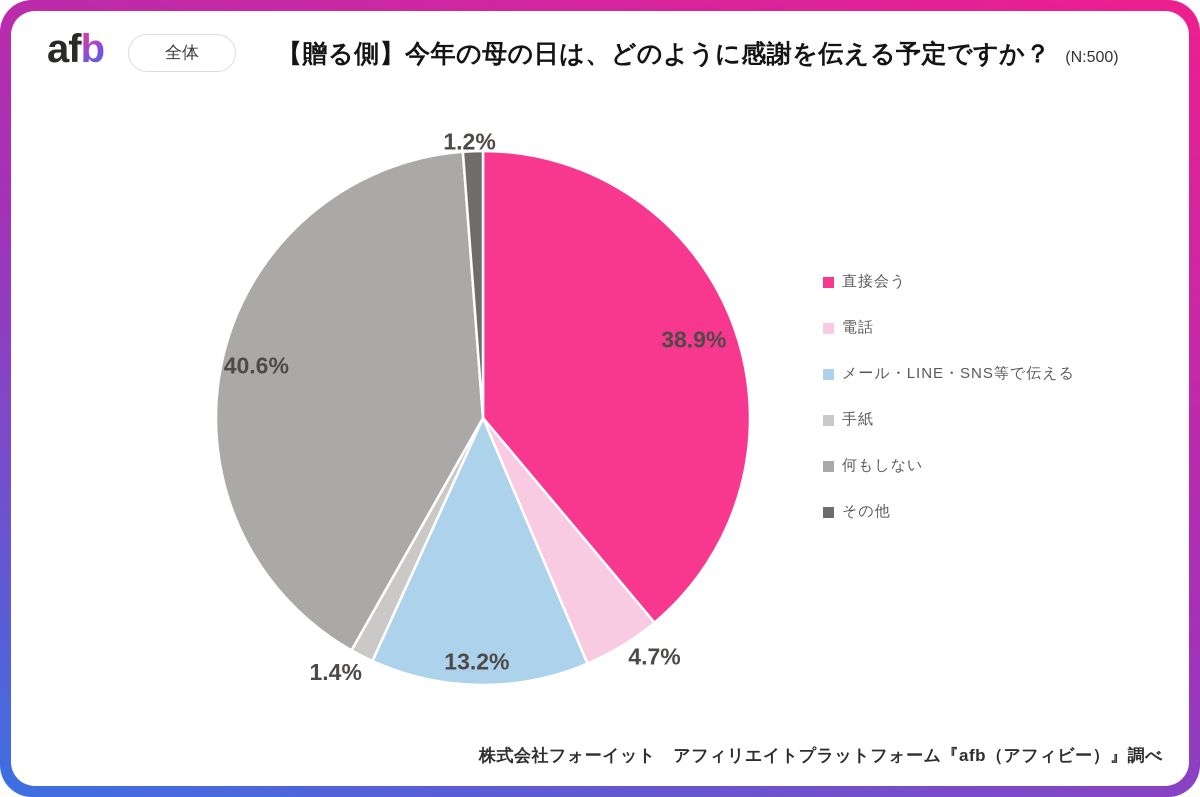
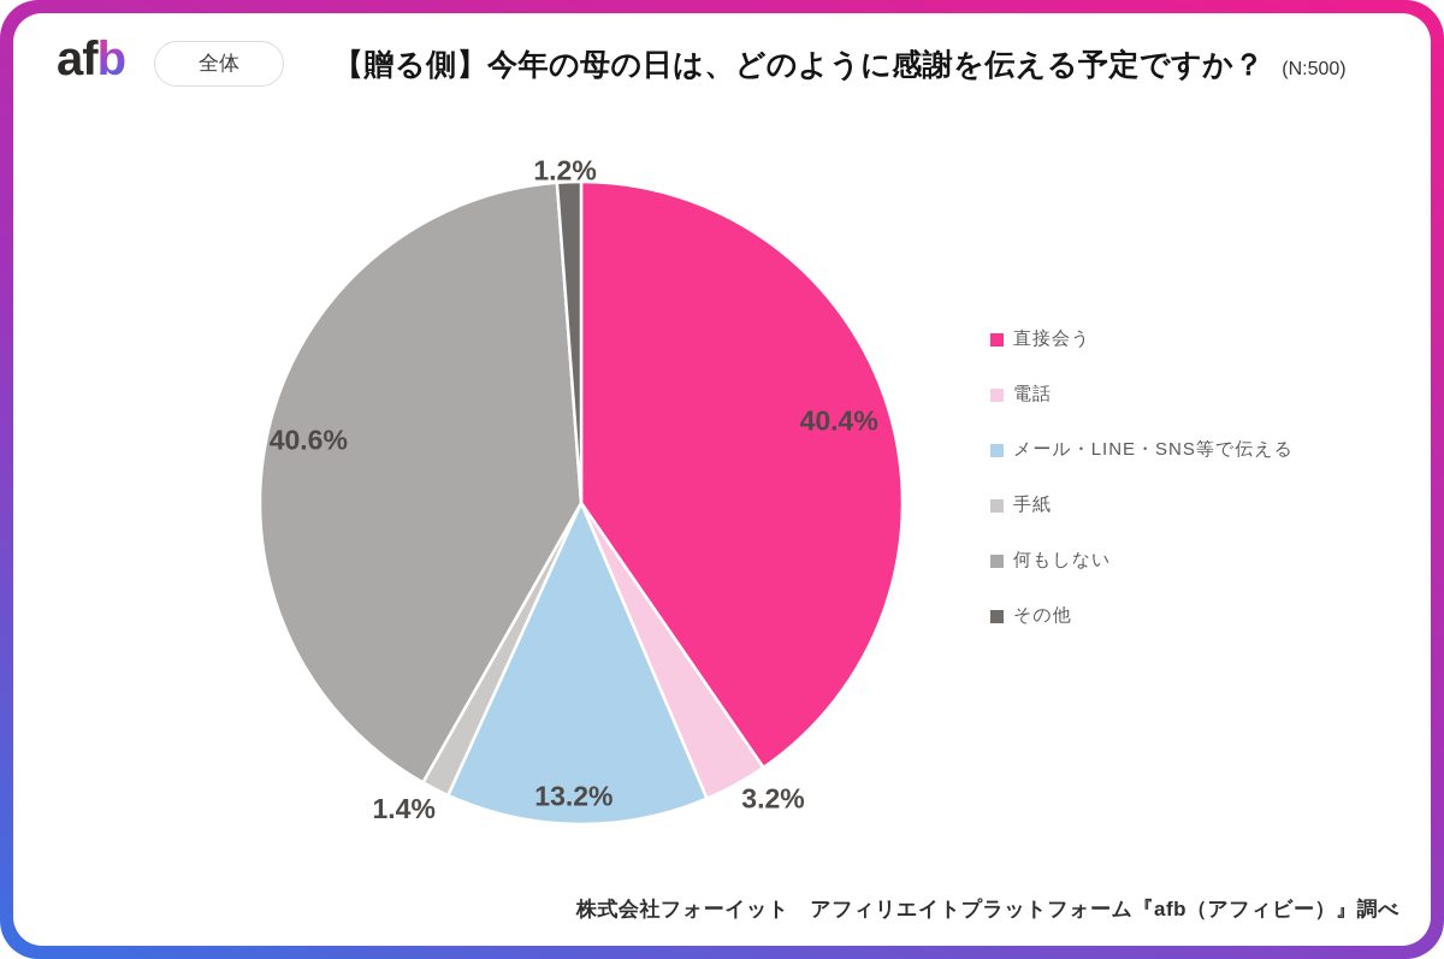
直接会う: 38.9% -> 40.4%
電話: 4.7% -> 3.2%
